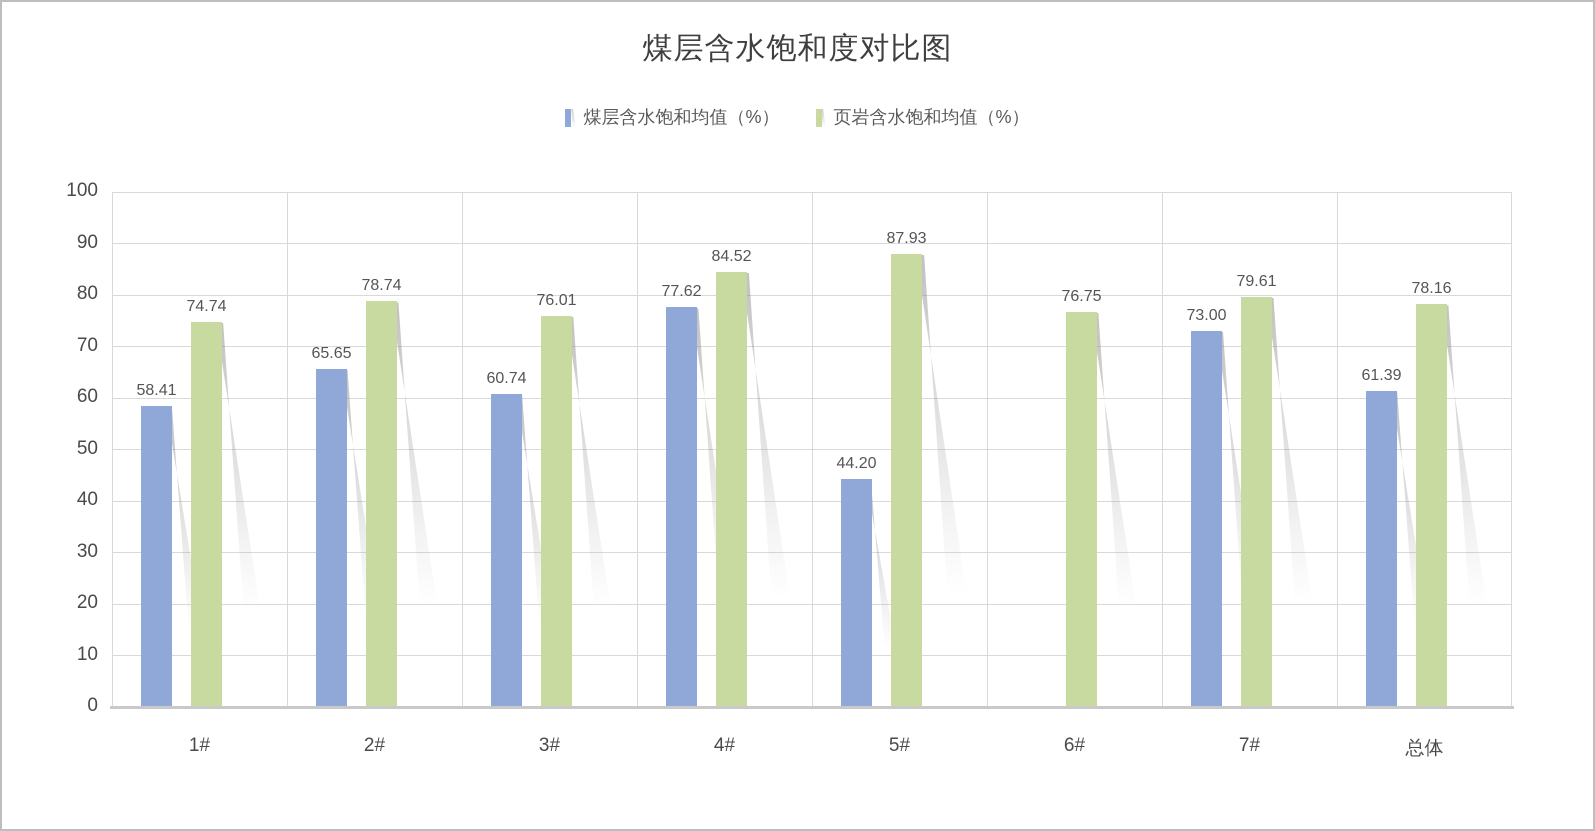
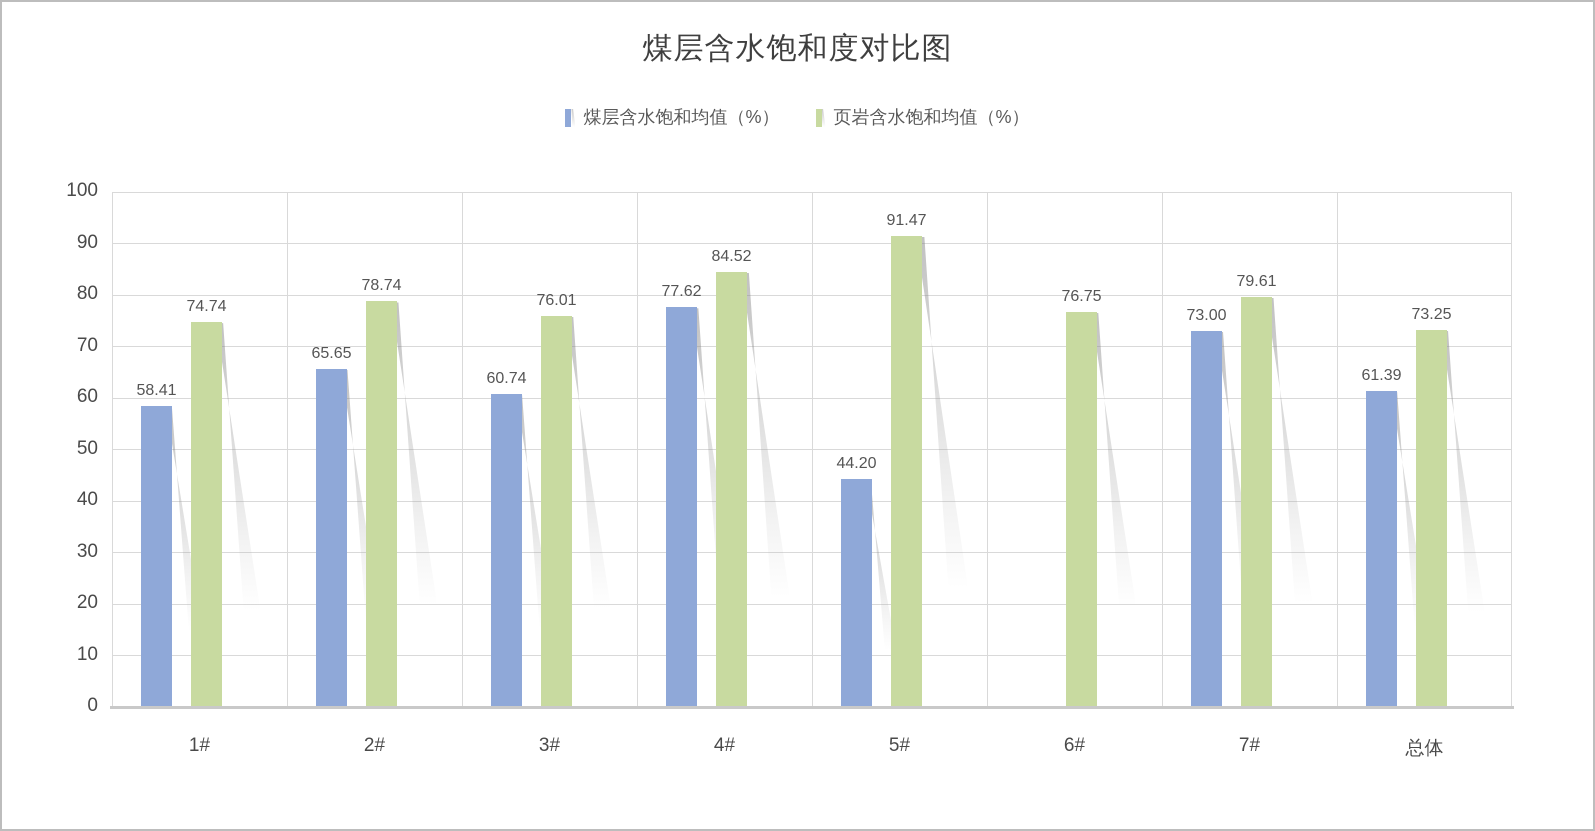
页岩含水饱和均值（%）/5#: 87.93 -> 91.47
页岩含水饱和均值（%）/总体: 78.16 -> 73.25
